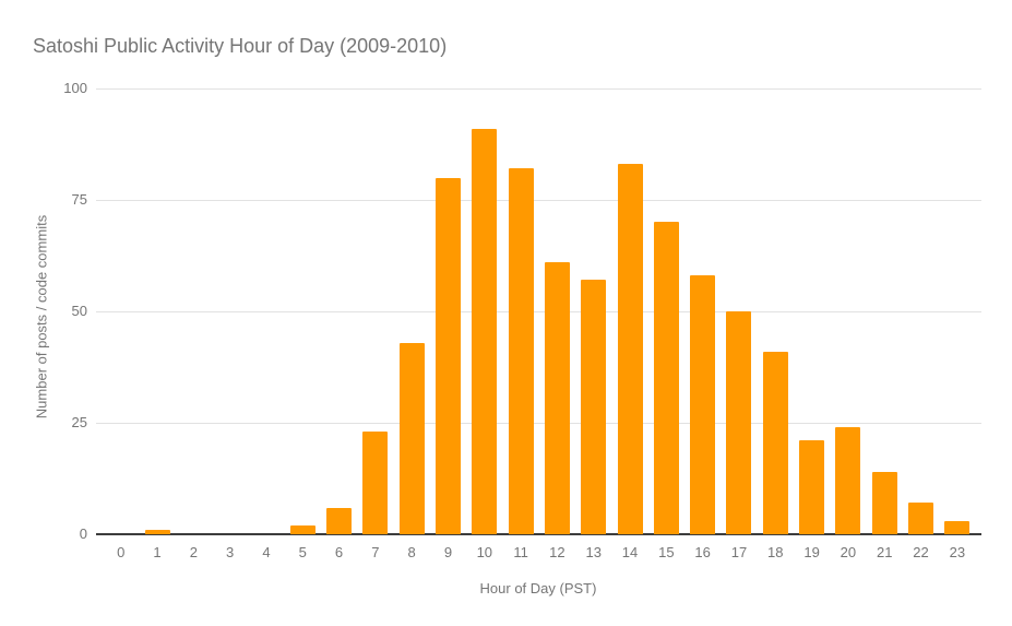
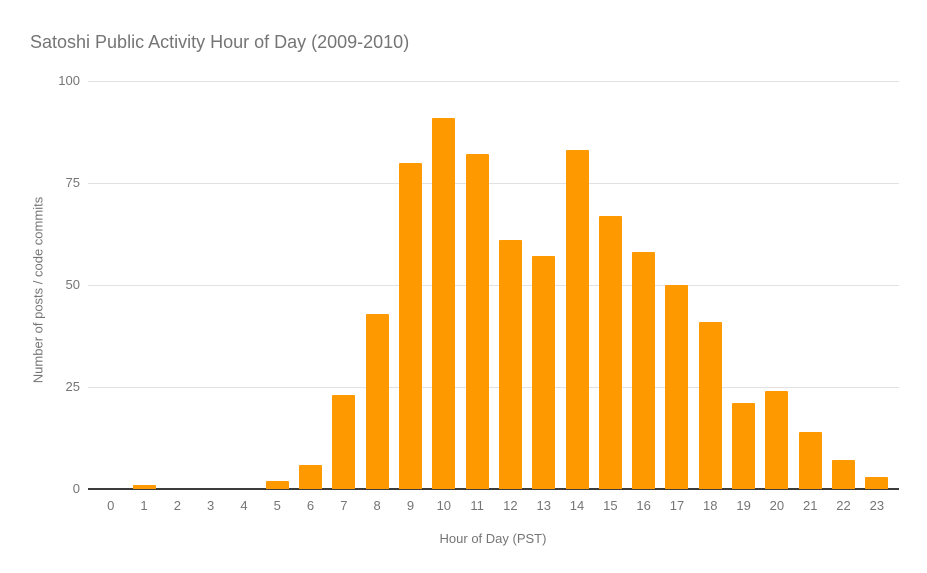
15: 70 -> 67
